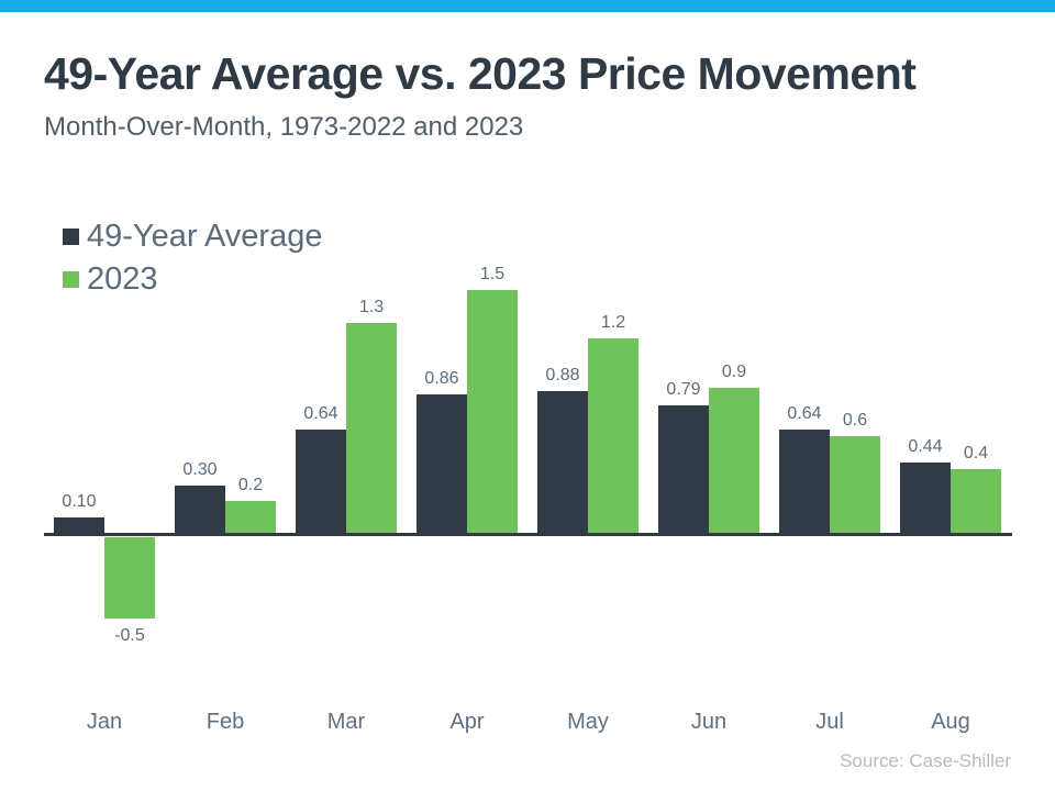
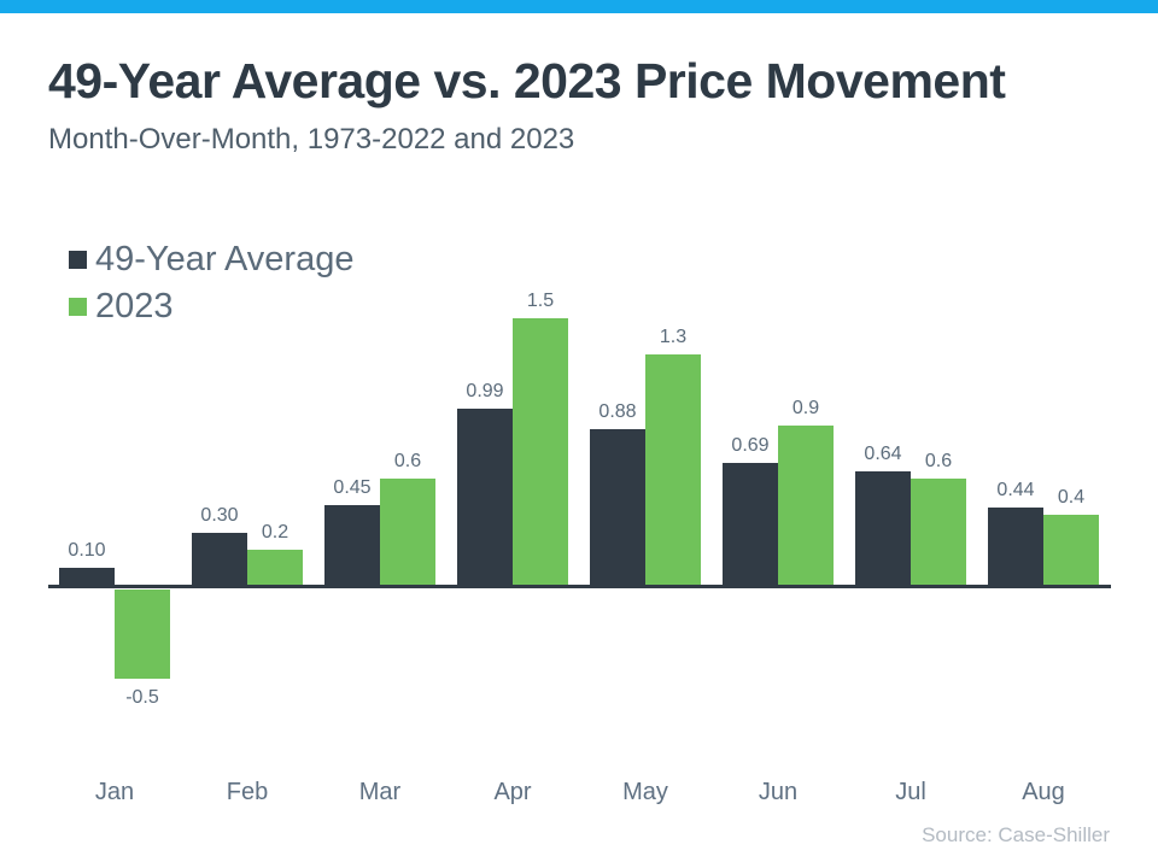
49-Year Average/Mar: 0.64 -> 0.45
2023/Mar: 1.3 -> 0.6
49-Year Average/Apr: 0.86 -> 0.99
2023/May: 1.2 -> 1.3
49-Year Average/Jun: 0.79 -> 0.69
